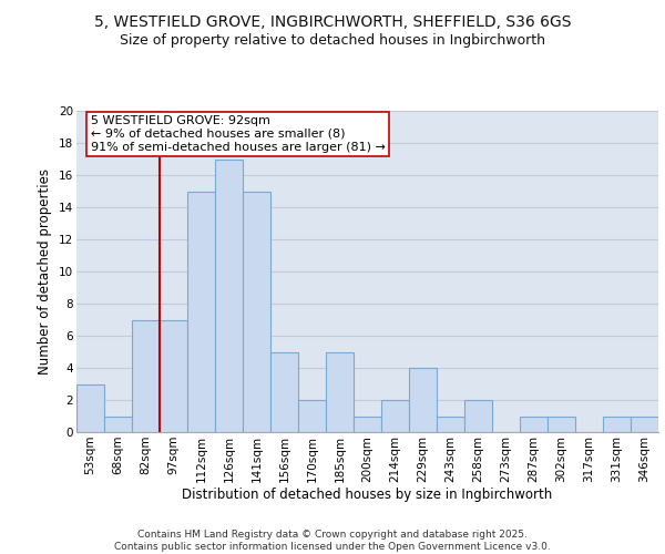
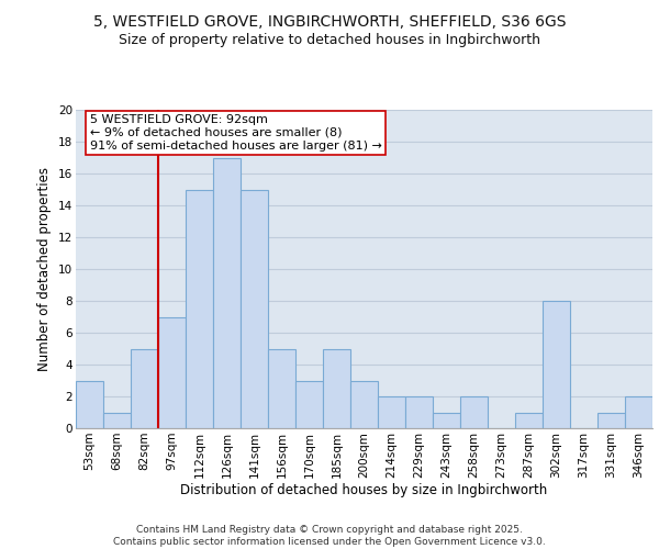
82sqm: 7 -> 5
170sqm: 2 -> 3
200sqm: 1 -> 3
229sqm: 4 -> 2
302sqm: 1 -> 8
346sqm: 1 -> 2
